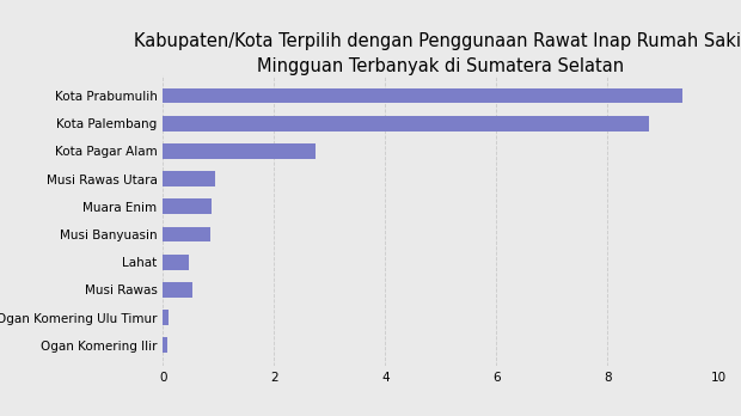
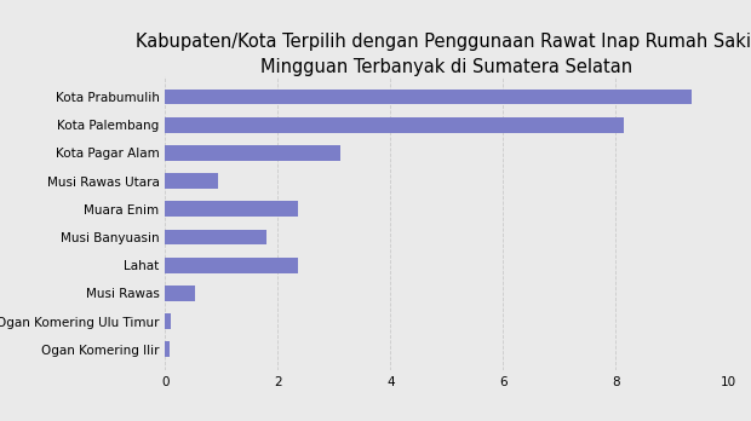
Kota Palembang: 8.75 -> 8.15
Kota Pagar Alam: 2.75 -> 3.10
Muara Enim: 0.88 -> 2.35
Musi Banyuasin: 0.85 -> 1.80
Lahat: 0.47 -> 2.35
